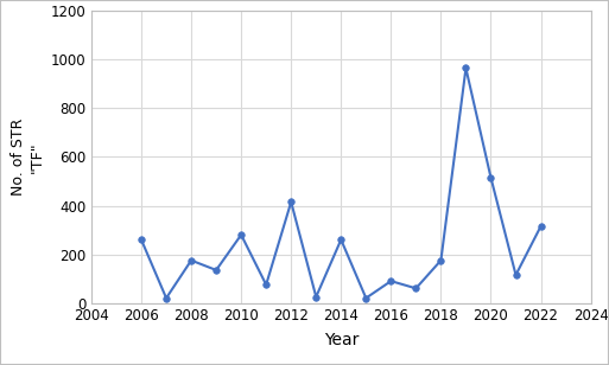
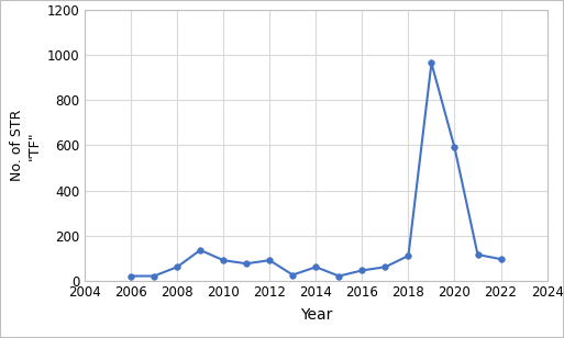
2006: 260 -> 20
2008: 175 -> 60
2010: 280 -> 90
2012: 415 -> 90
2014: 260 -> 60
2016: 90 -> 45
2018: 175 -> 110
2020: 515 -> 590
2022: 315 -> 95
